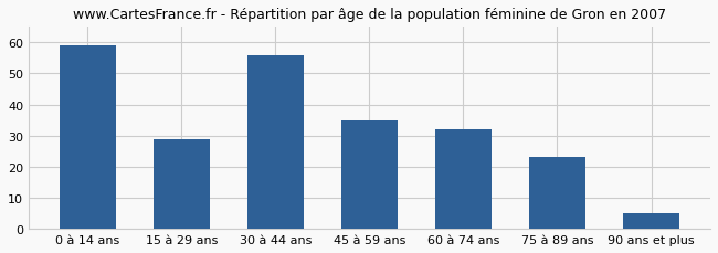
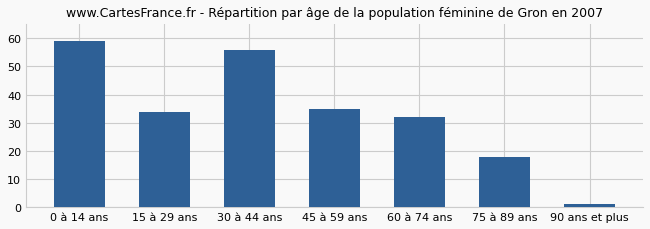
15 à 29 ans: 29 -> 34
75 à 89 ans: 23 -> 18
90 ans et plus: 5 -> 1
